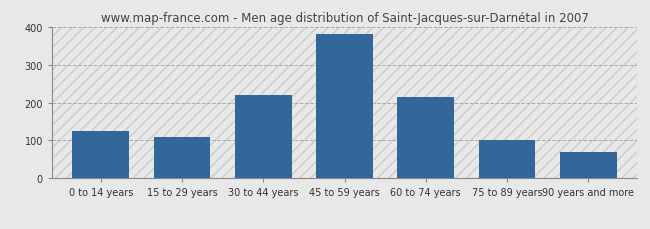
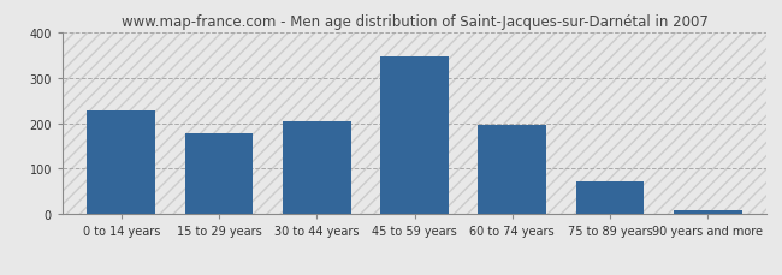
0 to 14 years: 125 -> 228
15 to 29 years: 110 -> 178
30 to 44 years: 220 -> 205
45 to 59 years: 380 -> 347
60 to 74 years: 215 -> 195
75 to 89 years: 100 -> 73
90 years and more: 70 -> 8
